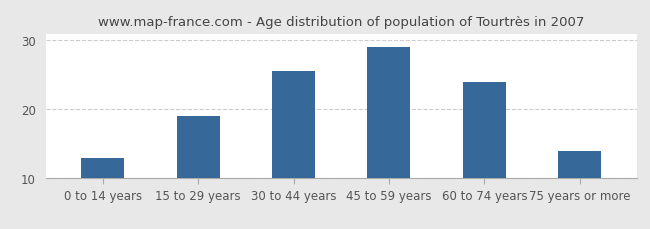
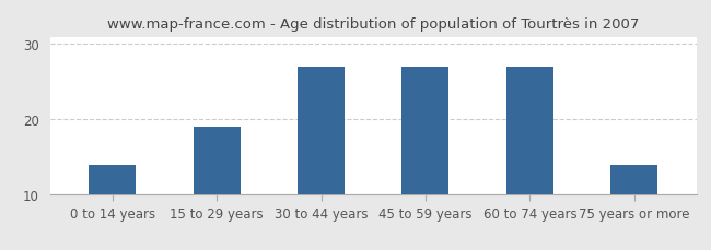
0 to 14 years: 13.0 -> 14.0
30 to 44 years: 25.5 -> 27.0
45 to 59 years: 29.0 -> 27.0
60 to 74 years: 24.0 -> 27.0
